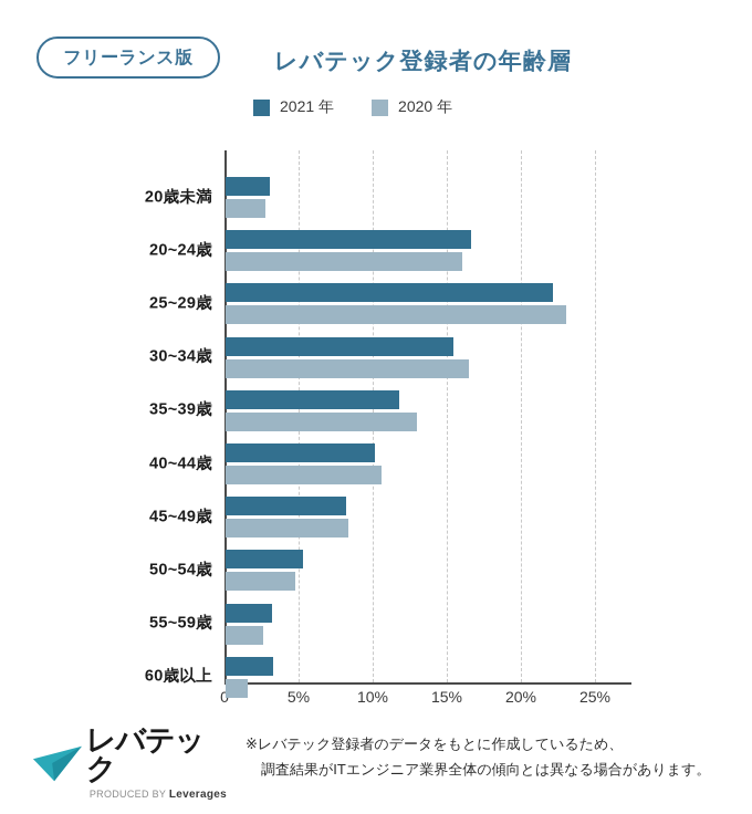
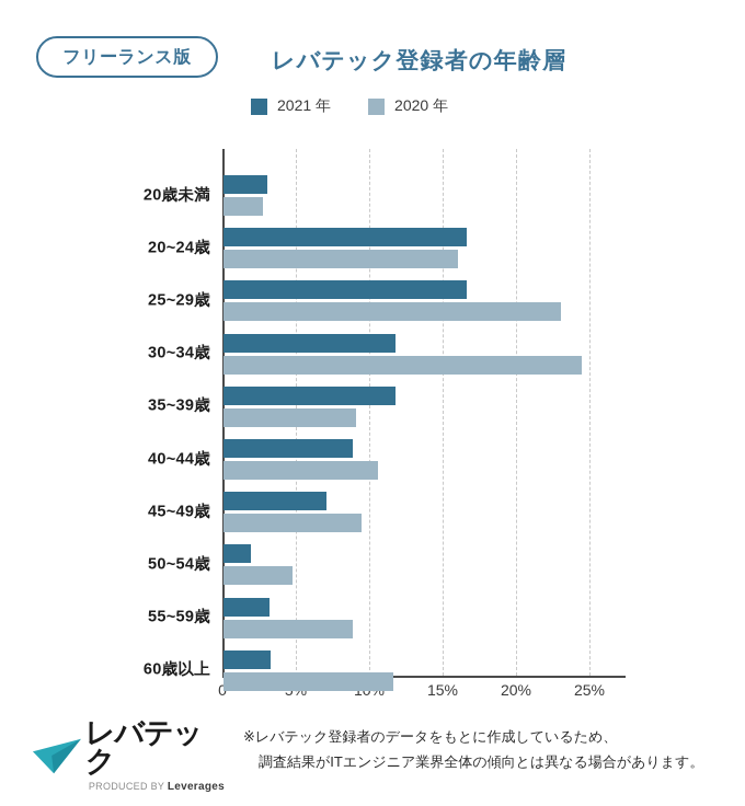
2021 年/25~29歳: 22.1% -> 16.6%
2021 年/30~34歳: 15.4% -> 11.7%
2020 年/30~34歳: 16.4% -> 24.4%
2020 年/35~39歳: 12.9% -> 9.0%
2021 年/40~44歳: 10.1% -> 8.8%
2021 年/45~49歳: 8.1% -> 7.0%
2020 年/45~49歳: 8.3% -> 9.4%
2021 年/50~54歳: 5.2% -> 1.9%
2020 年/55~59歳: 2.5% -> 8.8%
2020 年/60歳以上: 1.5% -> 11.6%
